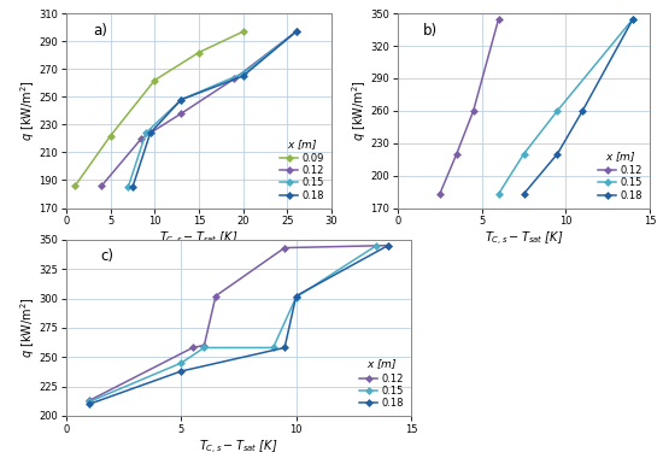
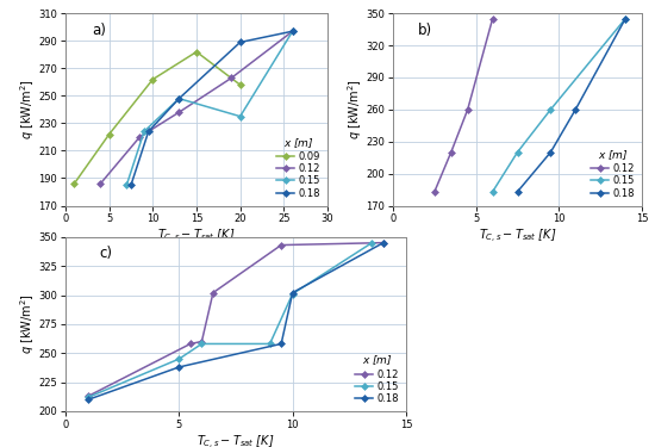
0.09/20: 297 -> 258
0.15/20: 267 -> 235
0.18/20: 265 -> 289
